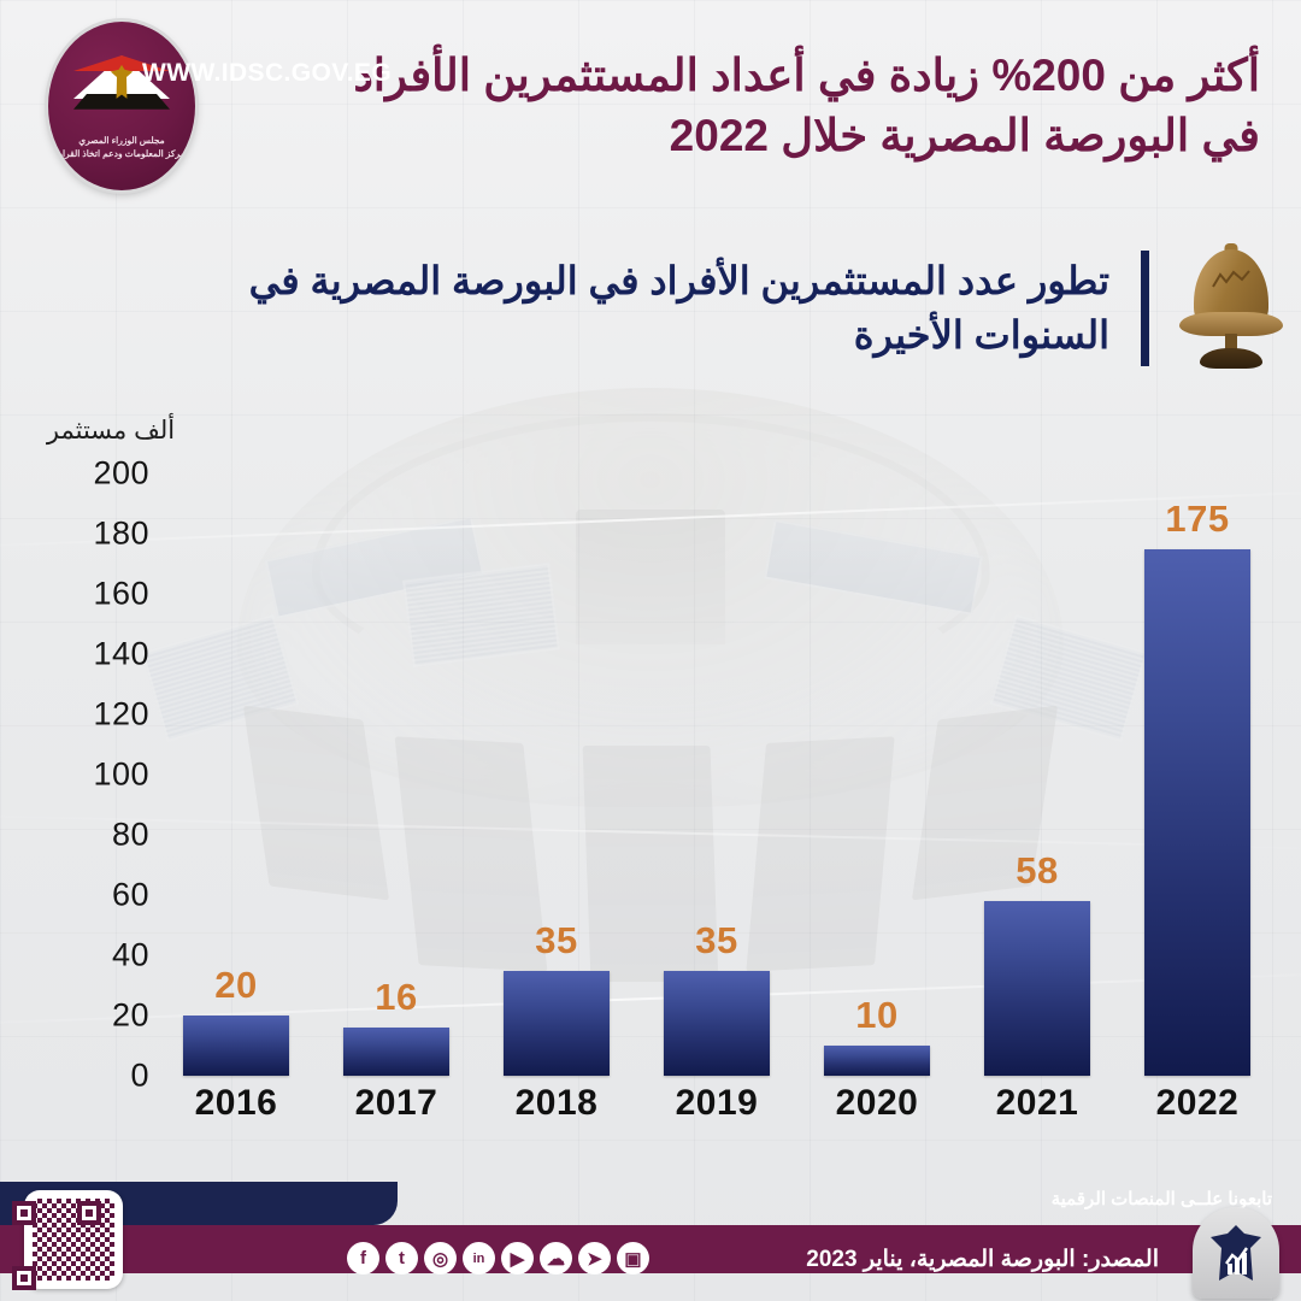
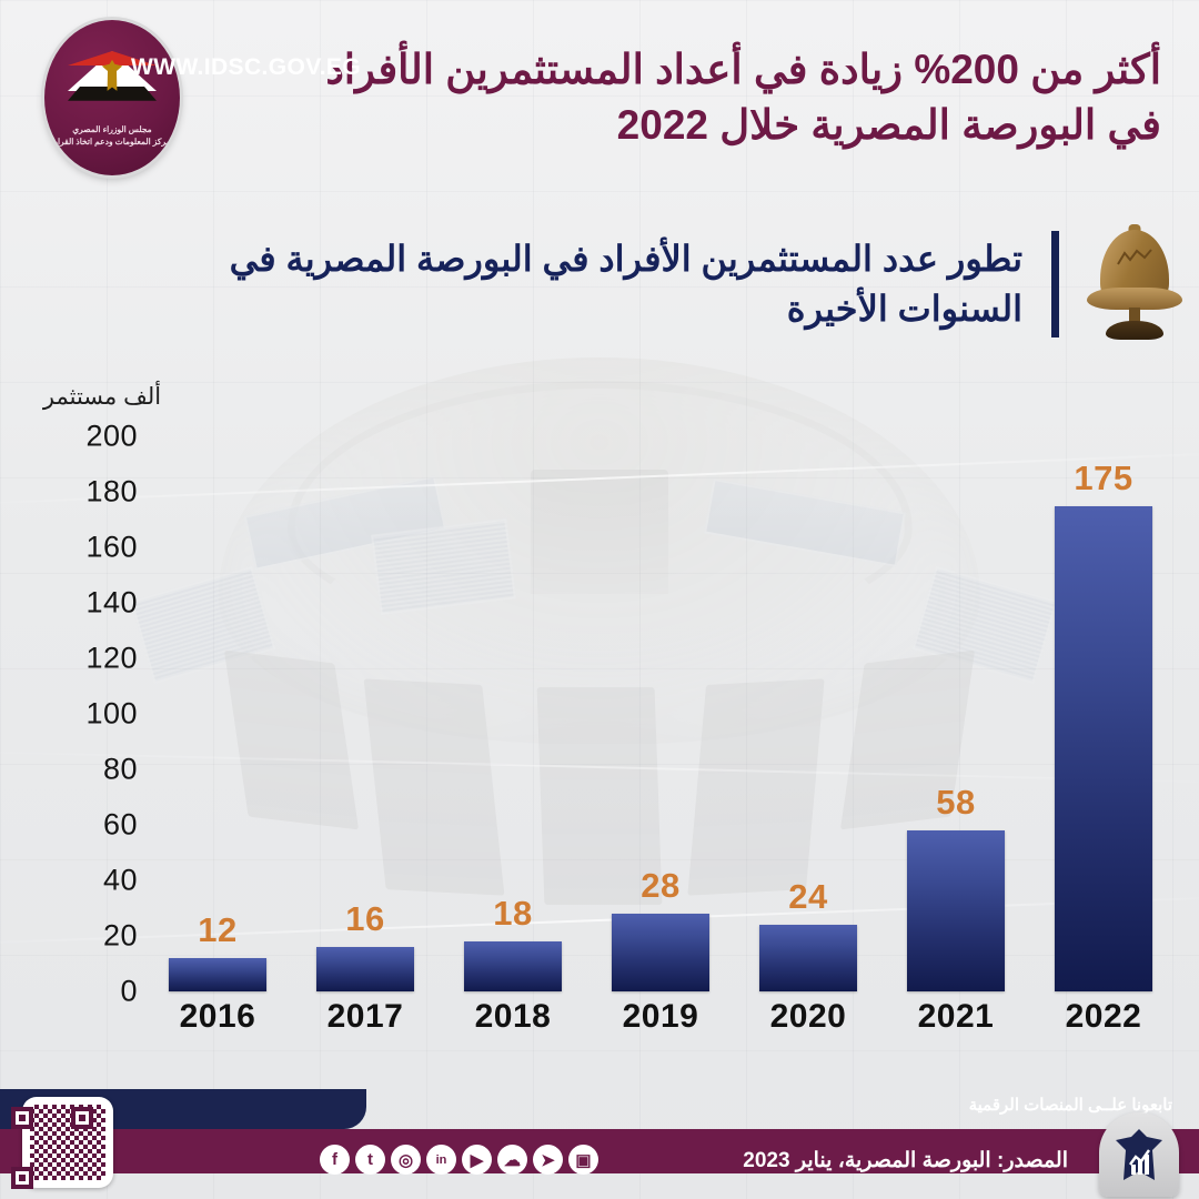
2016: 20 -> 12
2018: 35 -> 18
2019: 35 -> 28
2020: 10 -> 24
